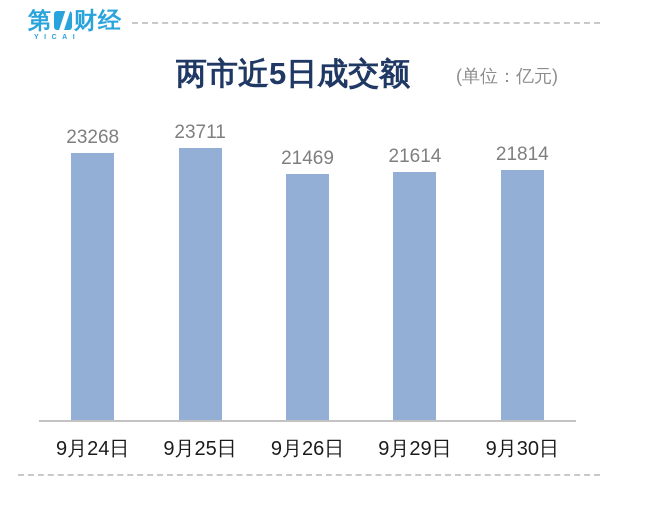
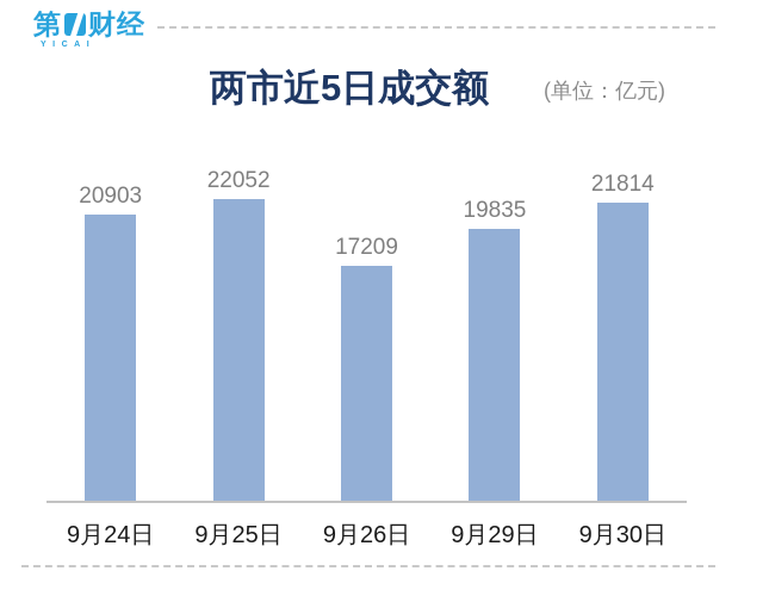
9月24日: 23268 -> 20903
9月25日: 23711 -> 22052
9月26日: 21469 -> 17209
9月29日: 21614 -> 19835
